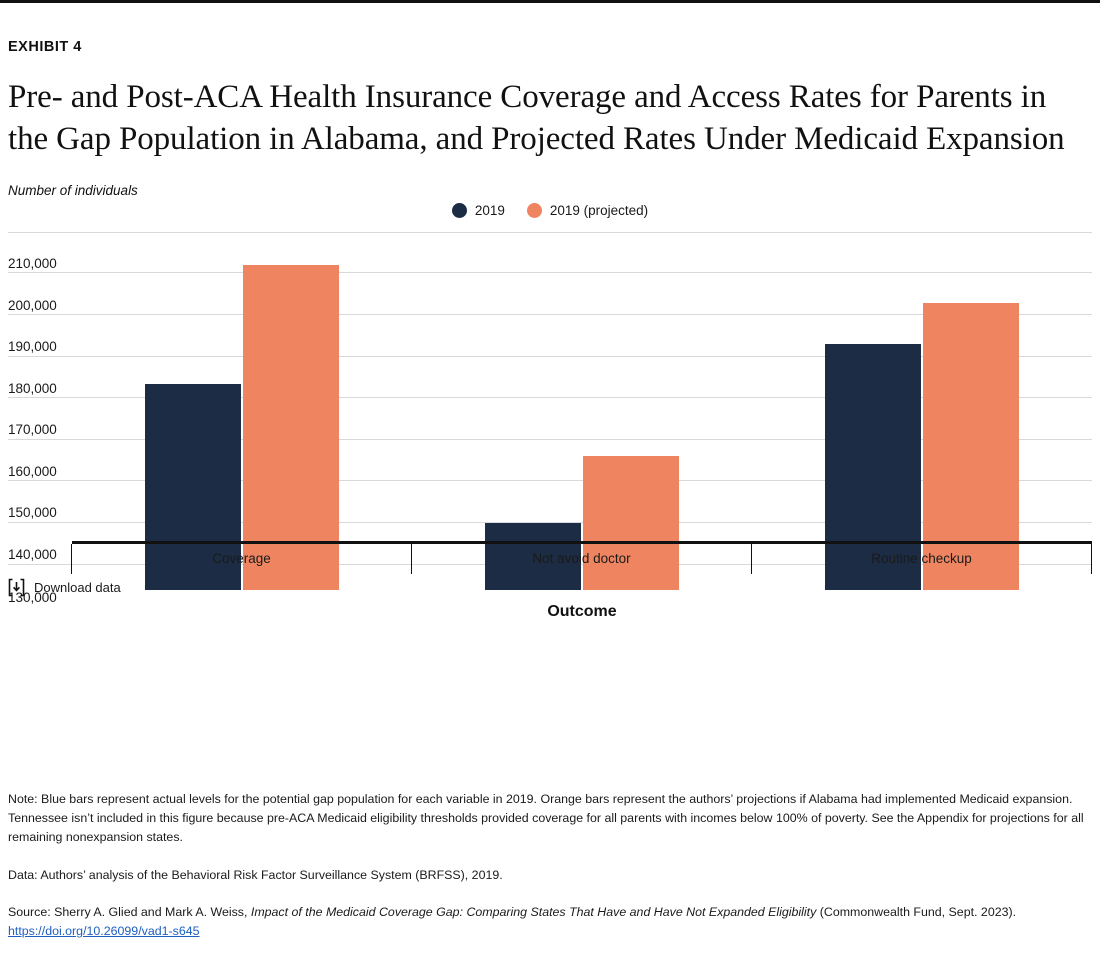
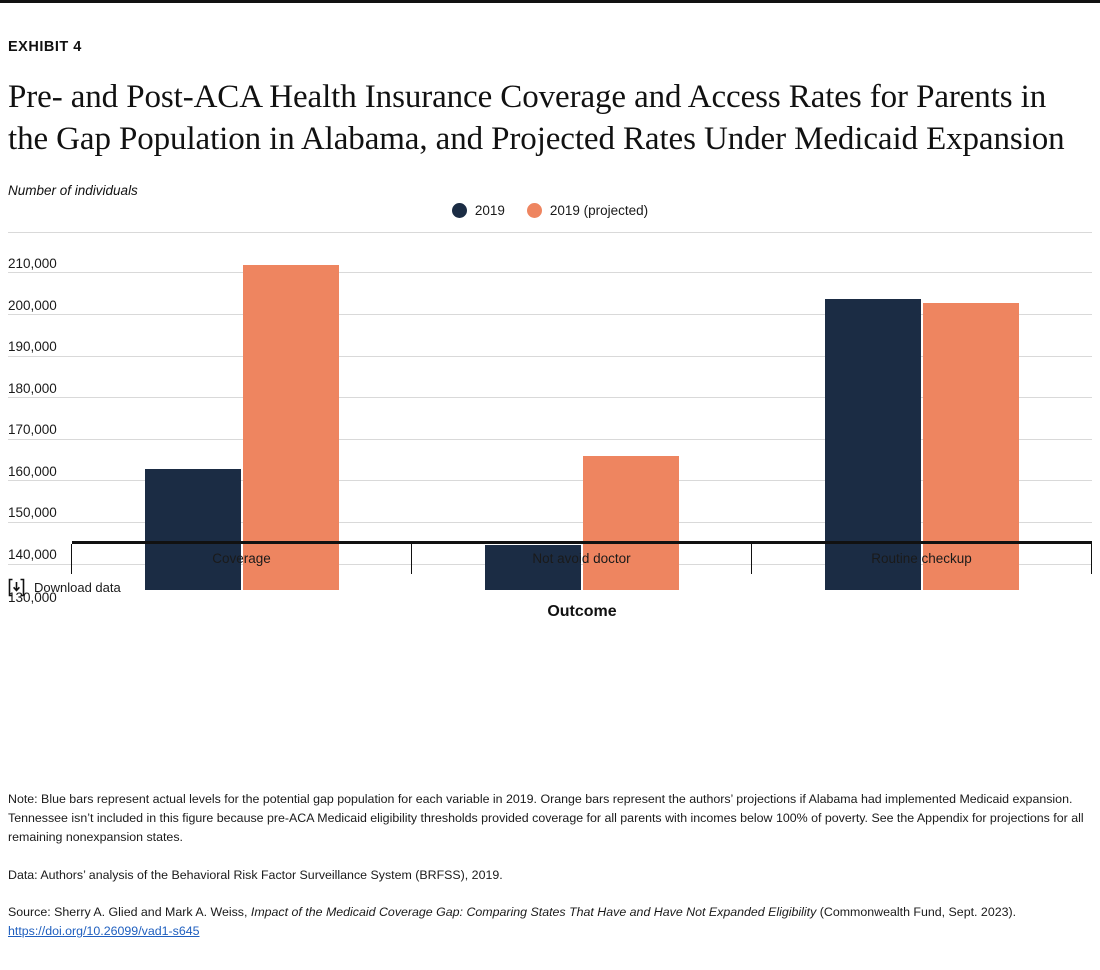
2019/Coverage: 176000 -> 157000
2019/Not avoid doctor: 145000 -> 140000
2019/Routine checkup: 185000 -> 195000
